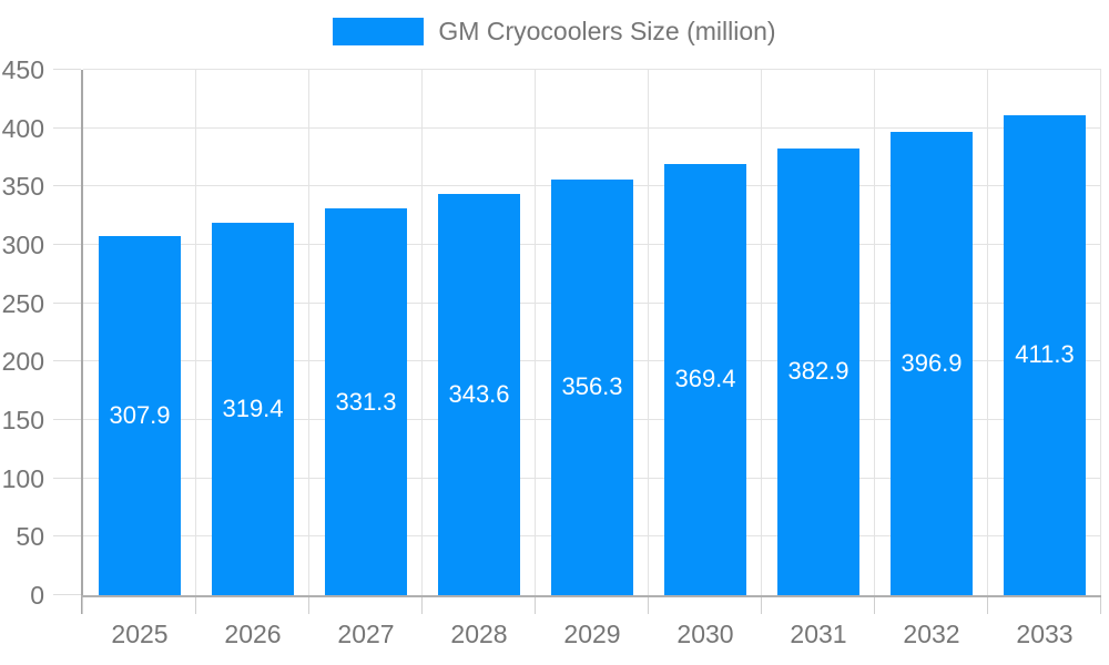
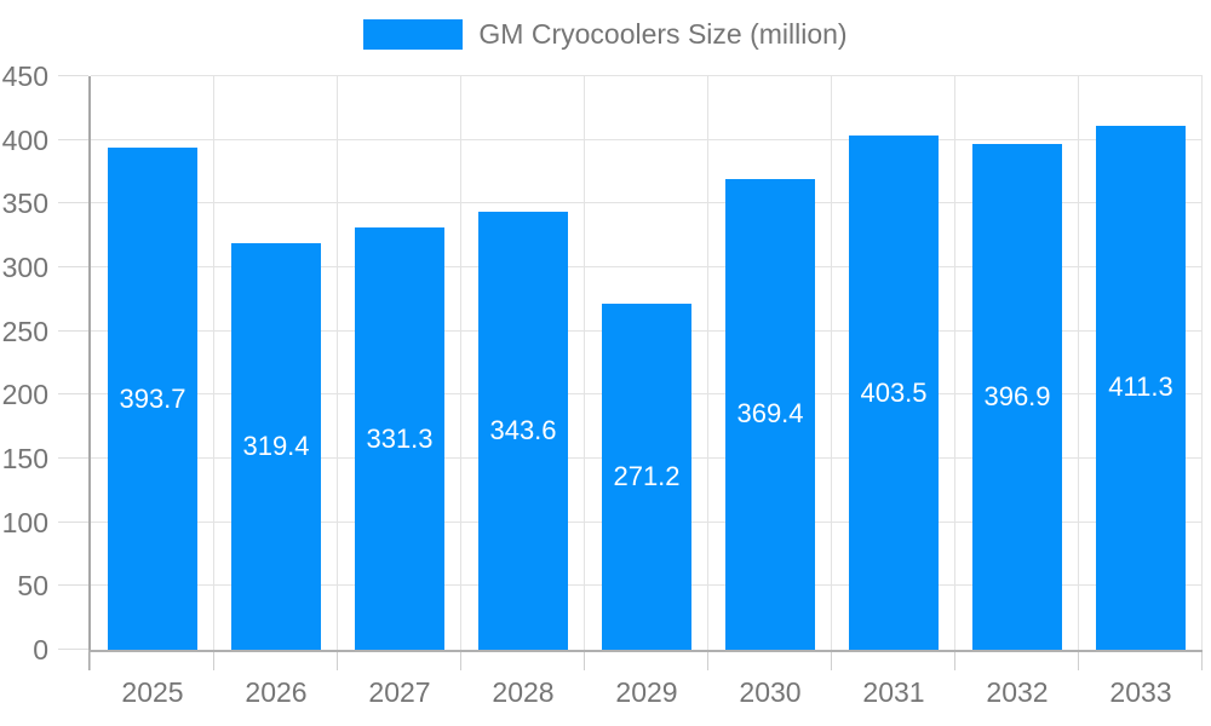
2025: 307.9 -> 393.7
2029: 356.3 -> 271.2
2031: 382.9 -> 403.5
